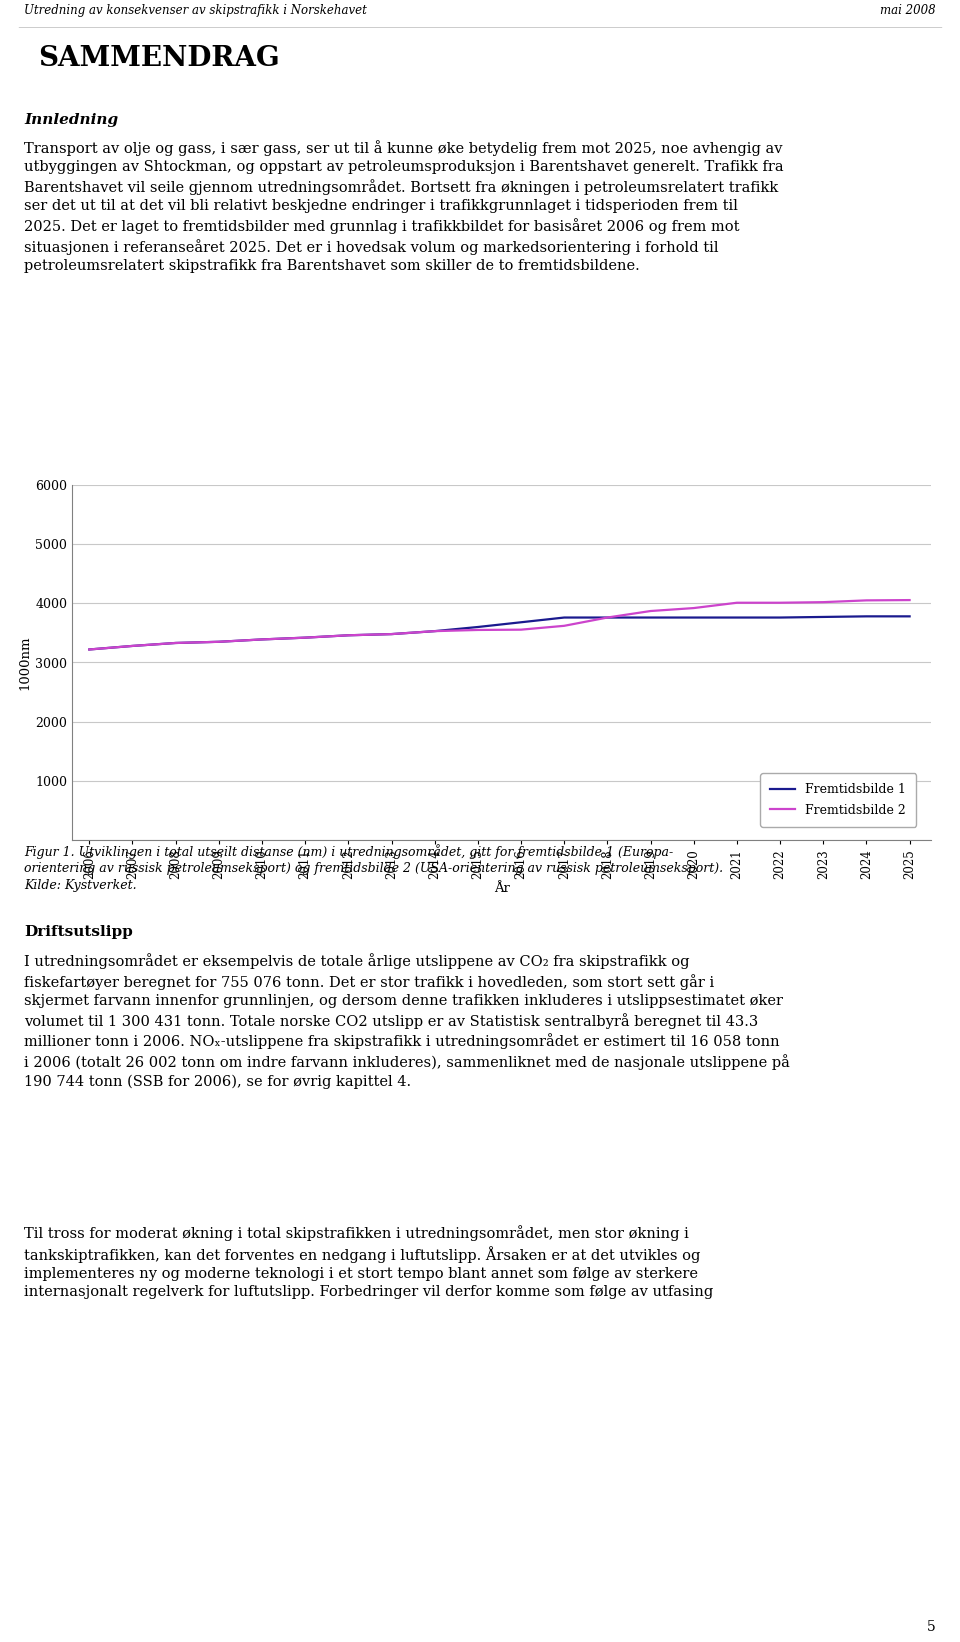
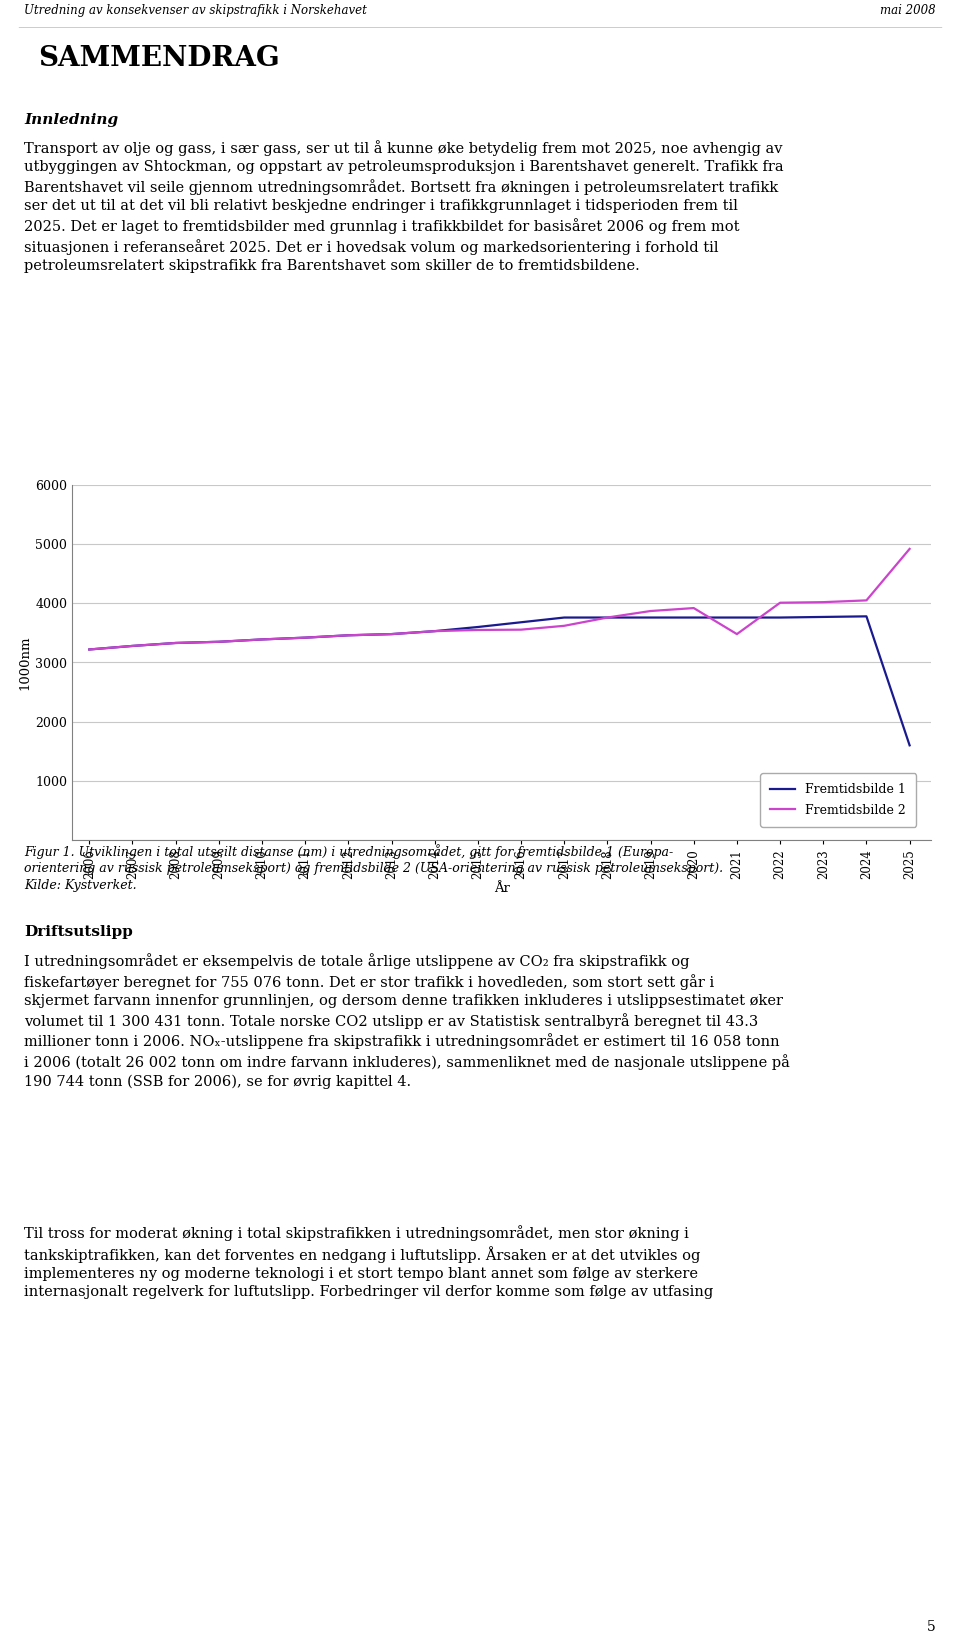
Fremtidsbilde 2/2021: 4010 -> 3480
Fremtidsbilde 1/2025: 3780 -> 1600
Fremtidsbilde 2/2025: 4060 -> 4920
